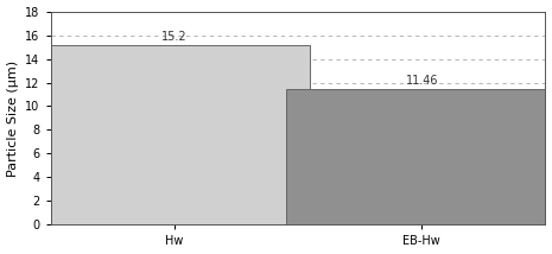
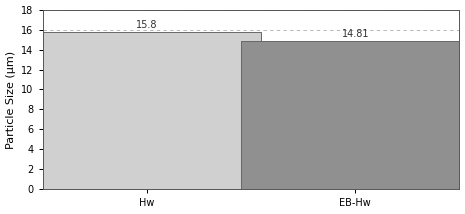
Hw: 15.2 -> 15.8
EB-Hw: 11.46 -> 14.81
